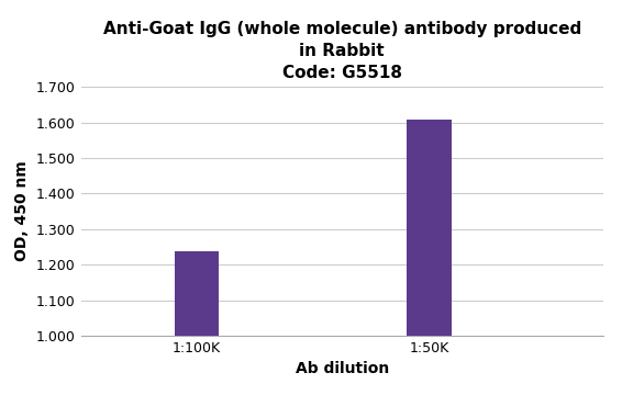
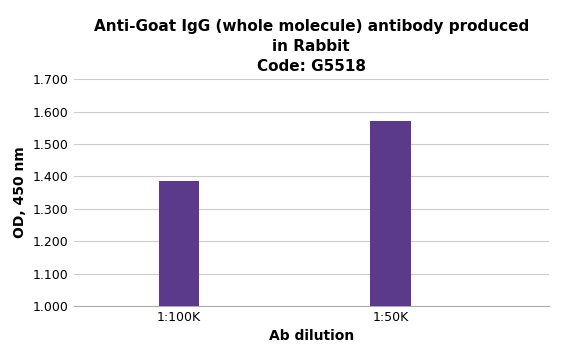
1:100K: 1.237 -> 1.385
1:50K: 1.607 -> 1.570
